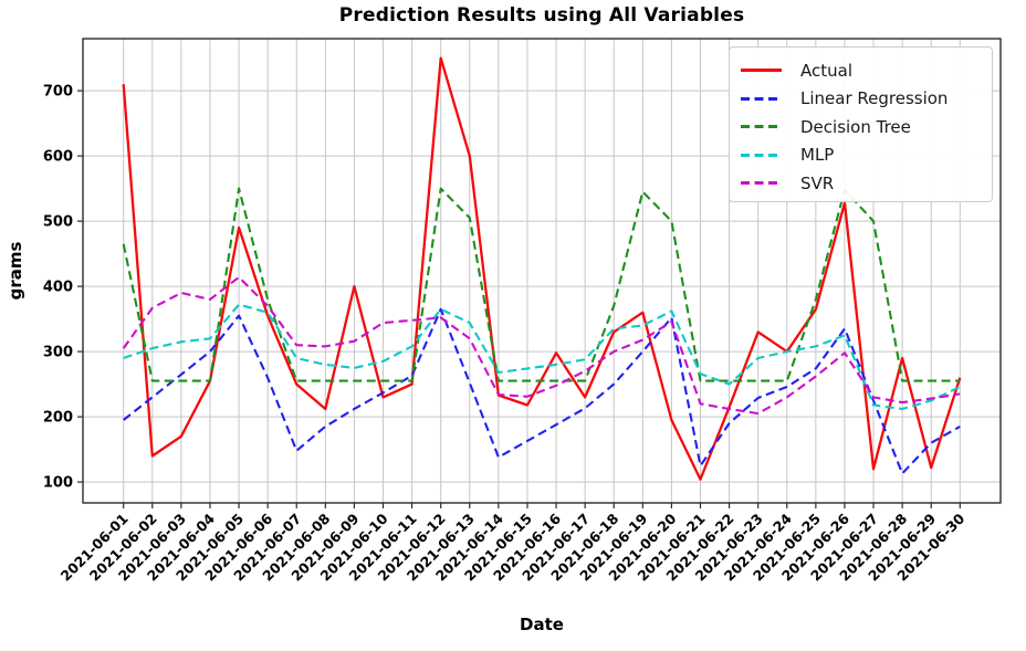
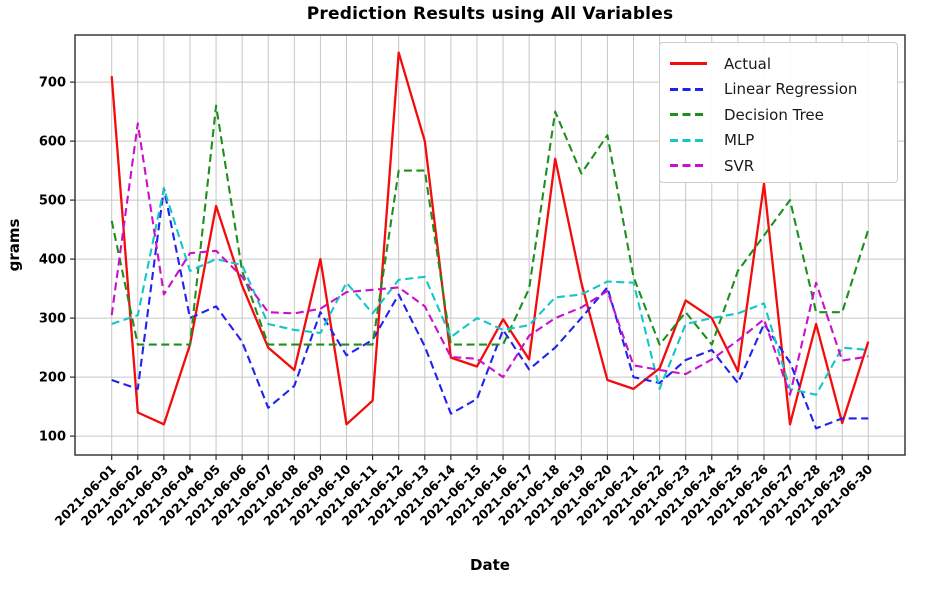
Linear Regression/2021-06-02: 230 -> 180
SVR/2021-06-02: 370 -> 630
Actual/2021-06-03: 170 -> 120
Linear Regression/2021-06-03: 260 -> 520
MLP/2021-06-03: 320 -> 520
SVR/2021-06-03: 390 -> 340
MLP/2021-06-04: 320 -> 380
SVR/2021-06-04: 380 -> 410
Linear Regression/2021-06-05: 360 -> 320
Decision Tree/2021-06-05: 550 -> 660
MLP/2021-06-05: 370 -> 400
MLP/2021-06-06: 360 -> 390
Linear Regression/2021-06-09: 210 -> 310
Actual/2021-06-10: 230 -> 120
MLP/2021-06-10: 280 -> 360
Actual/2021-06-11: 250 -> 160
Linear Regression/2021-06-12: 360 -> 340
Decision Tree/2021-06-13: 500 -> 550
MLP/2021-06-13: 340 -> 370
MLP/2021-06-15: 270 -> 300
Linear Regression/2021-06-16: 190 -> 280
SVR/2021-06-16: 250 -> 200
Decision Tree/2021-06-17: 260 -> 350
Actual/2021-06-18: 330 -> 570
Decision Tree/2021-06-18: 370 -> 650
Decision Tree/2021-06-20: 500 -> 610
Actual/2021-06-21: 100 -> 180
Linear Regression/2021-06-21: 120 -> 200
Decision Tree/2021-06-21: 260 -> 370
MLP/2021-06-21: 270 -> 360
MLP/2021-06-22: 250 -> 180
Decision Tree/2021-06-23: 260 -> 310
Actual/2021-06-25: 360 -> 210
Linear Regression/2021-06-25: 270 -> 190
Linear Regression/2021-06-26: 340 -> 290
Decision Tree/2021-06-26: 550 -> 440
MLP/2021-06-27: 220 -> 180
SVR/2021-06-27: 230 -> 170
Decision Tree/2021-06-28: 260 -> 310
MLP/2021-06-28: 210 -> 170
SVR/2021-06-28: 220 -> 360
Linear Regression/2021-06-29: 160 -> 130
Decision Tree/2021-06-29: 260 -> 310
MLP/2021-06-29: 220 -> 250
Linear Regression/2021-06-30: 180 -> 130
Decision Tree/2021-06-30: 260 -> 450
